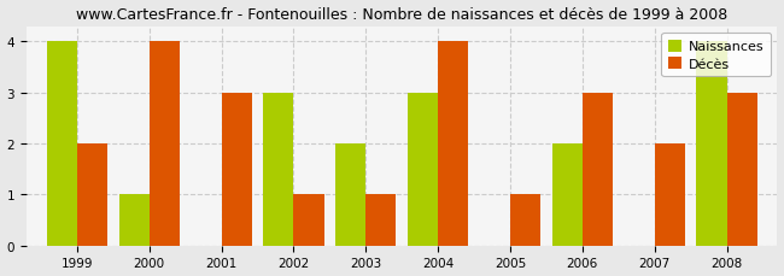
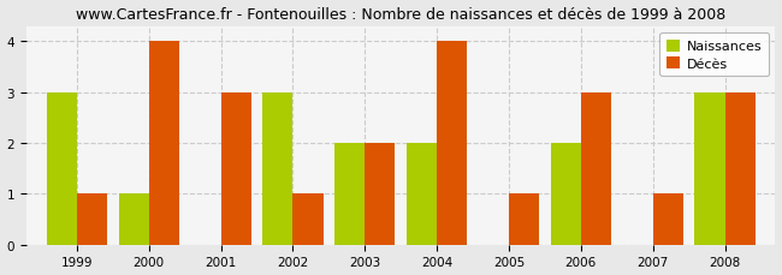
Naissances/1999: 4 -> 3
Décès/1999: 2 -> 1
Décès/2003: 1 -> 2
Naissances/2004: 3 -> 2
Décès/2007: 2 -> 1
Naissances/2008: 4 -> 3
